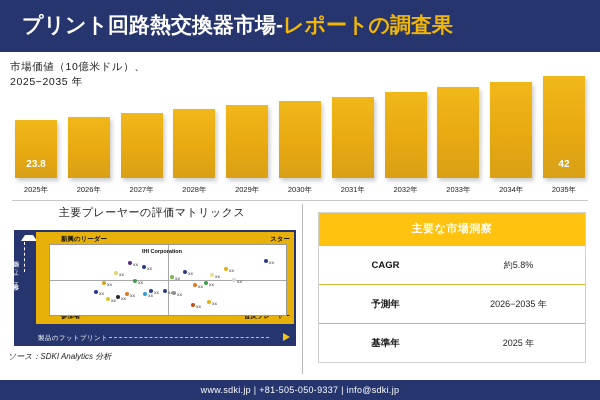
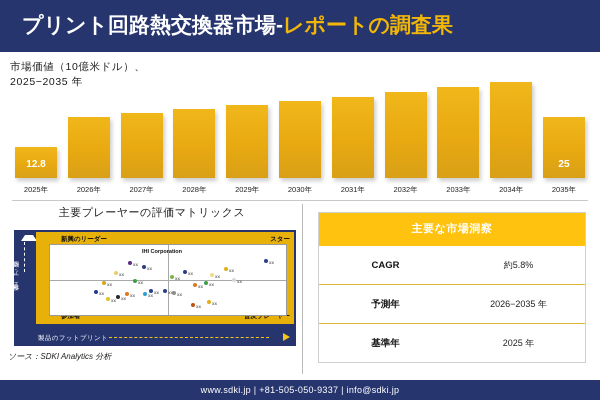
2025年: 23.8 -> 12.8
2035年: 42 -> 25
